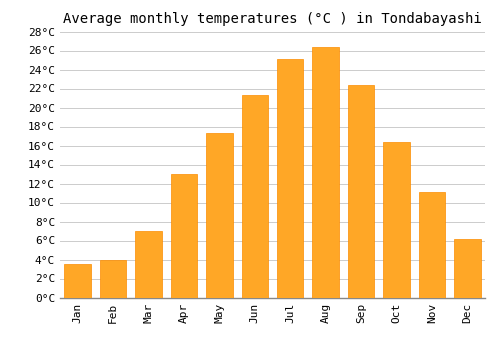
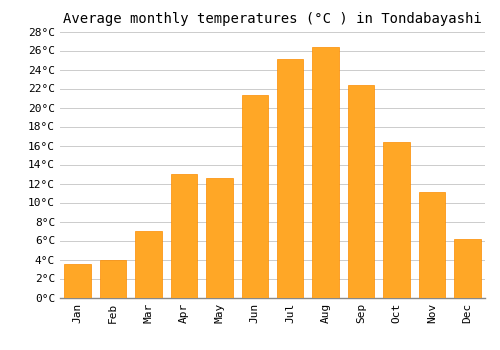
May: 17.3°C -> 12.6°C
